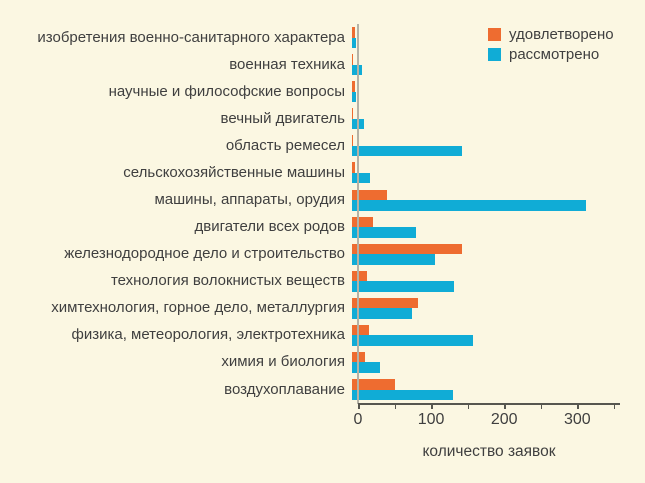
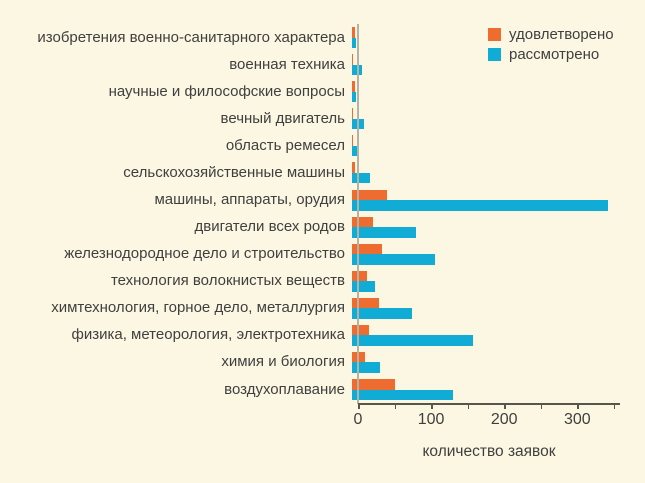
рассмотрено/область ремесел: 150 -> 10
рассмотрено/машины, аппараты, орудия: 320 -> 350
удовлетворено/железнодородное дело и строительство: 150 -> 40
рассмотрено/технология волокнистых веществ: 140 -> 30
удовлетворено/химтехнология, горное дело, металлургия: 90 -> 40
